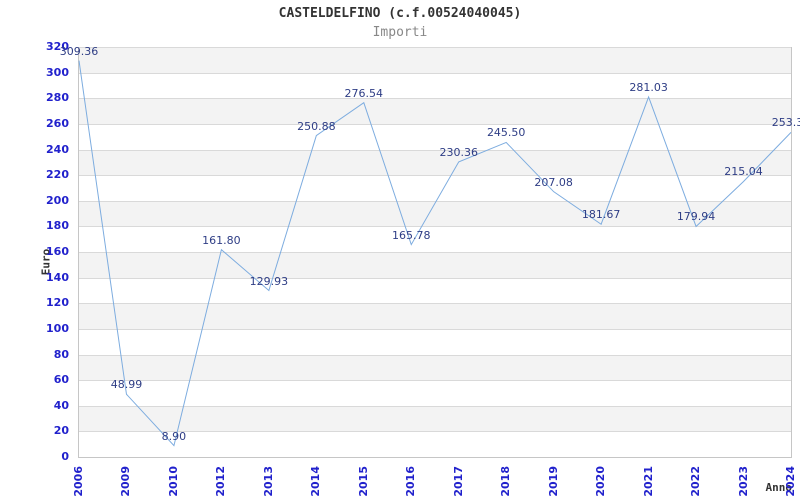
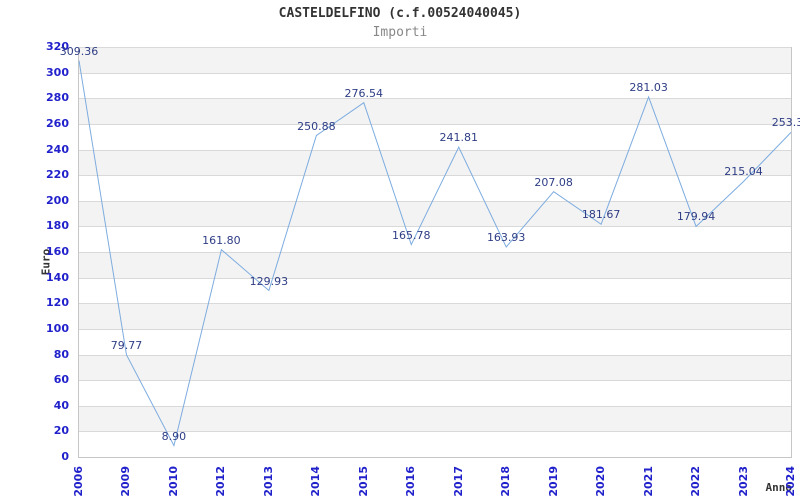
2009: 48.99 -> 79.77
2017: 230.36 -> 241.81
2018: 245.50 -> 163.93
